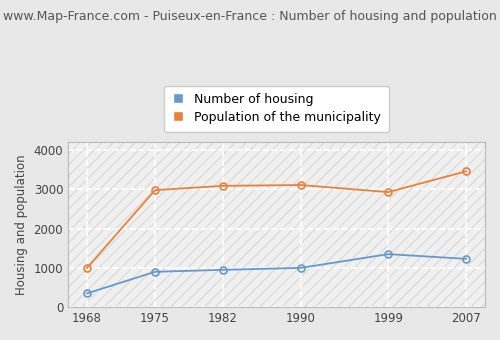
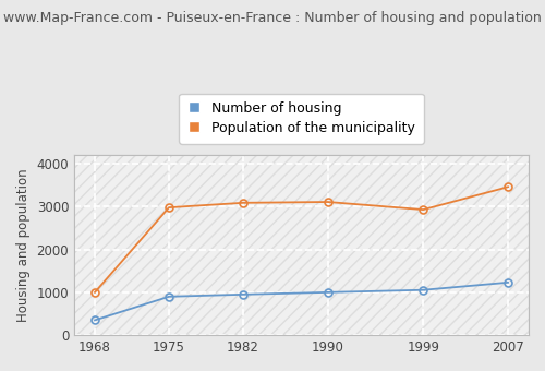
Number of housing/1999: 1350 -> 1060
